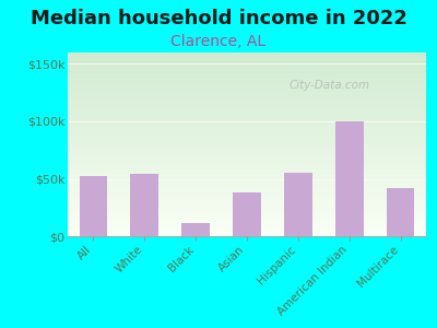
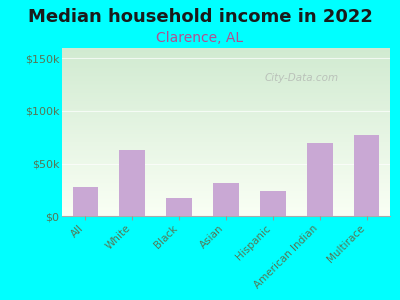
All: $52k -> $28k
White: $54k -> $63k
Black: $11k -> $17k
Asian: $38k -> $31k
Hispanic: $55k -> $24k
American Indian: $100k -> $70k
Multirace: $42k -> $77k
